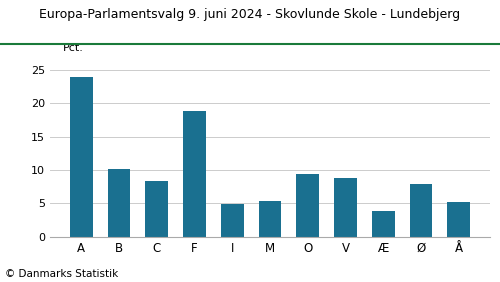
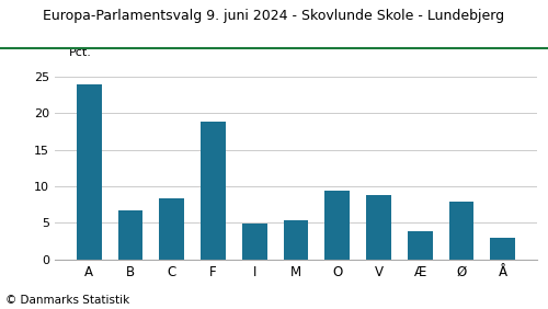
B: 10.2 -> 6.7
Å: 5.2 -> 2.9
